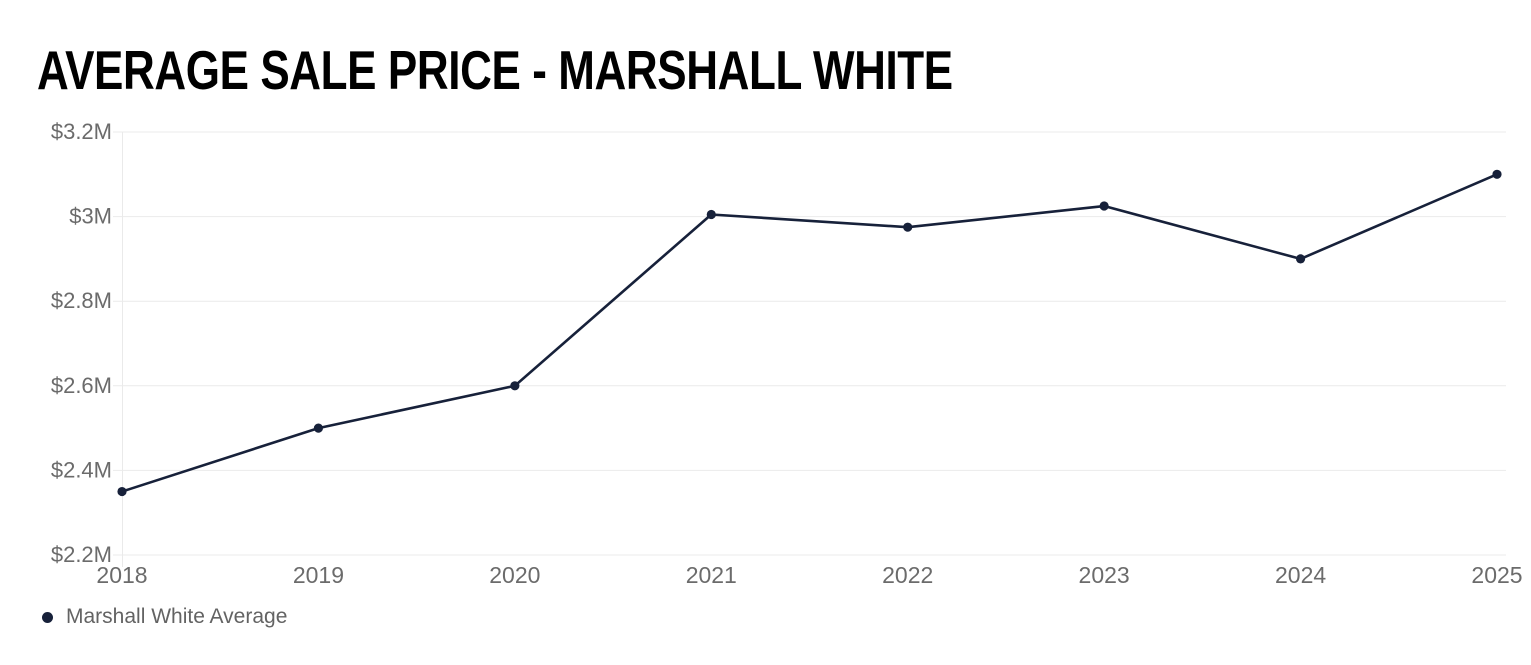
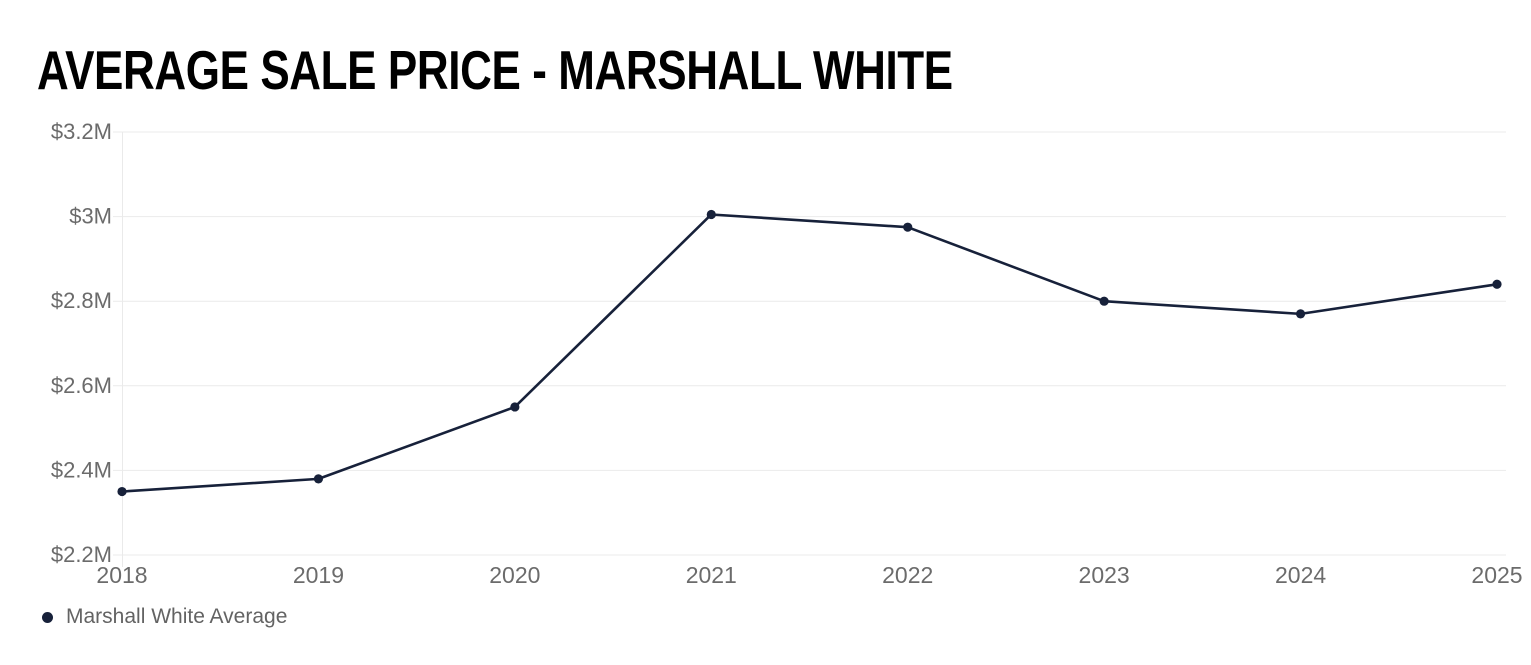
2019: $2.50M -> $2.38M
2020: $2.60M -> $2.55M
2023: $3.02M -> $2.80M
2024: $2.90M -> $2.77M
2025: $3.10M -> $2.84M
